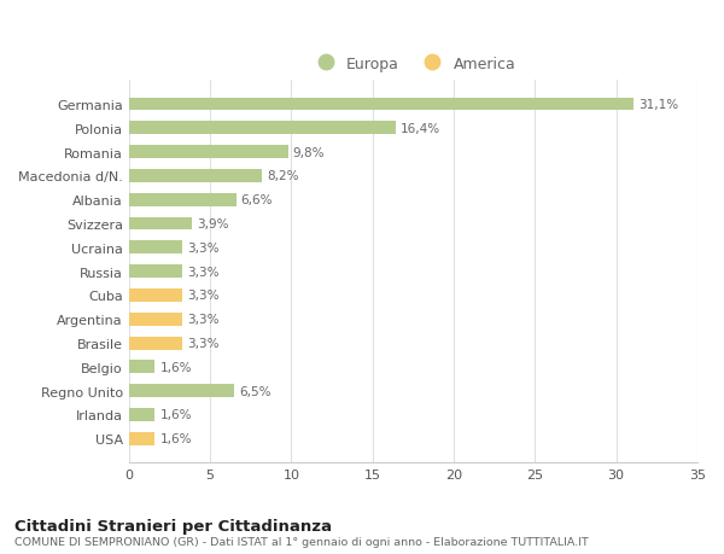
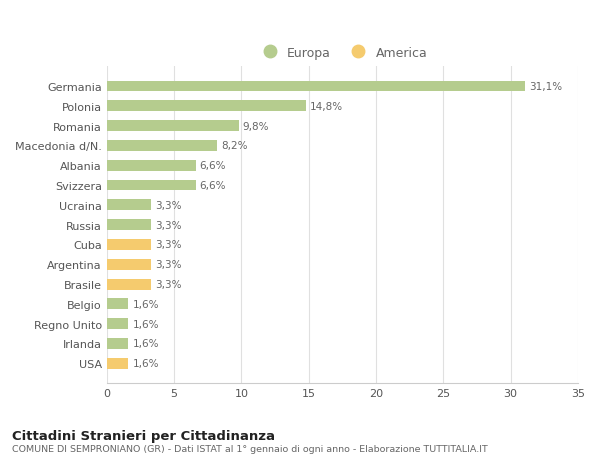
Polonia: 16,4% -> 14,8%
Svizzera: 3,9% -> 6,6%
Regno Unito: 6,5% -> 1,6%
